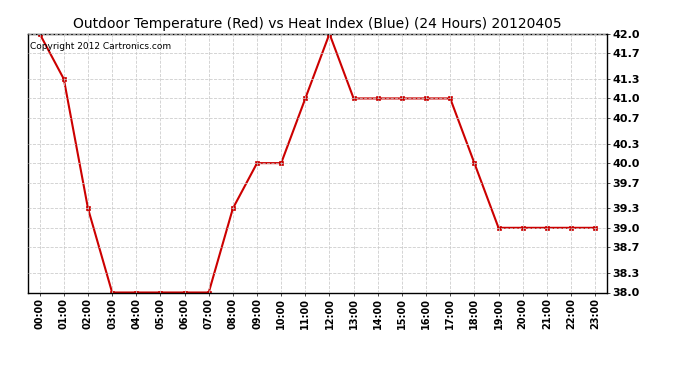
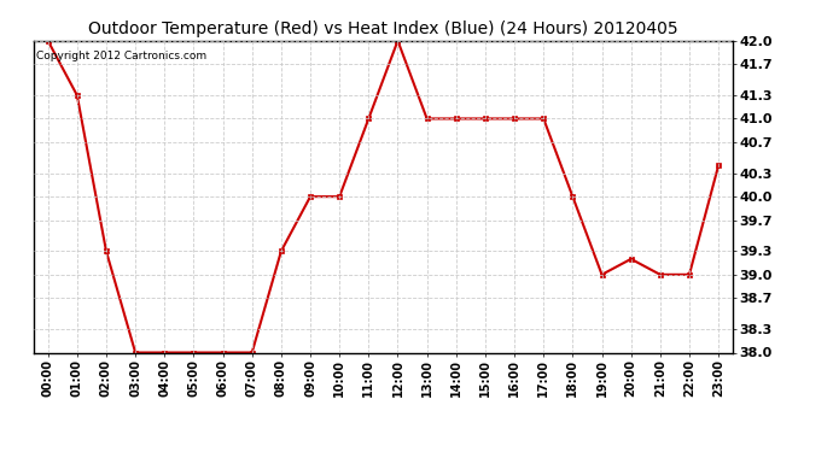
20:00: 39.0 -> 39.2
23:00: 39.0 -> 40.4
